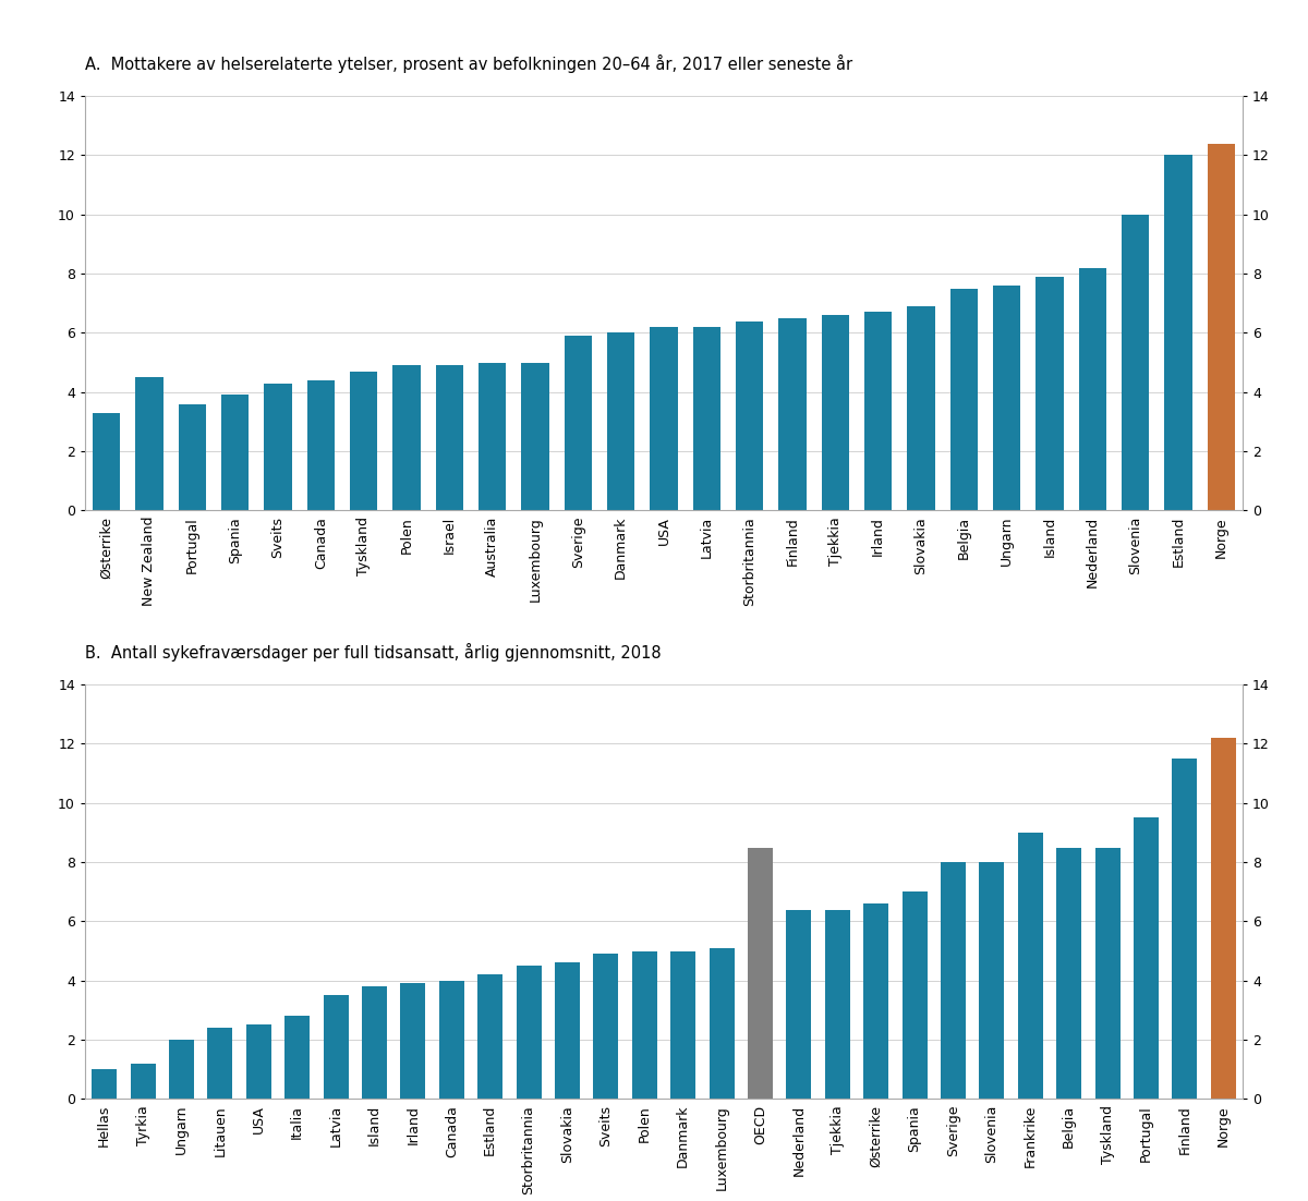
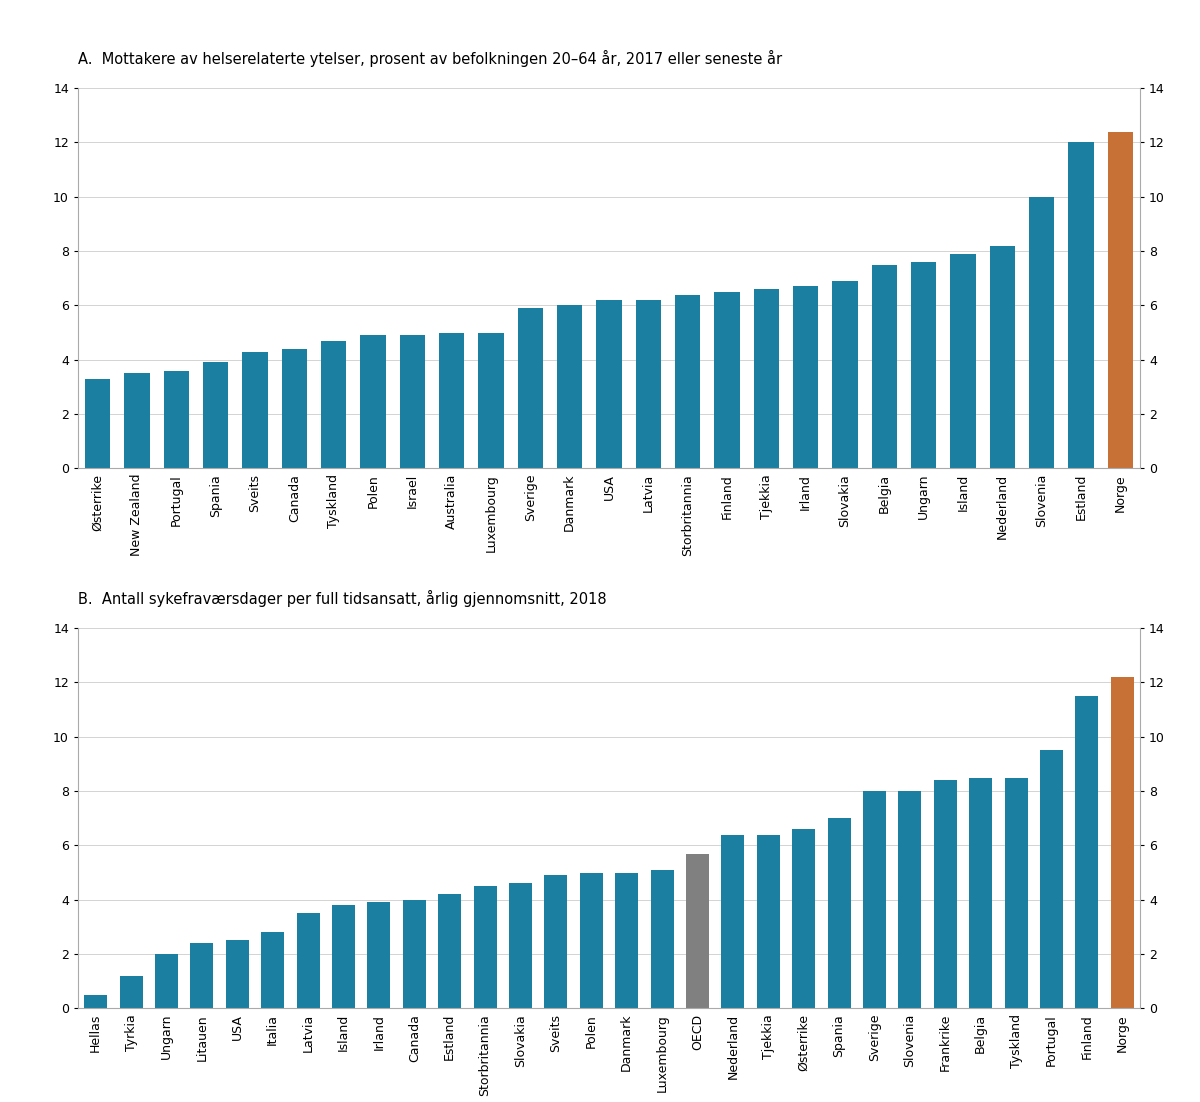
New Zealand: 4.5 -> 3.5
Hellas: 1.0 -> 0.5
OECD: 8.5 -> 5.7
Frankrike: 9.0 -> 8.4
